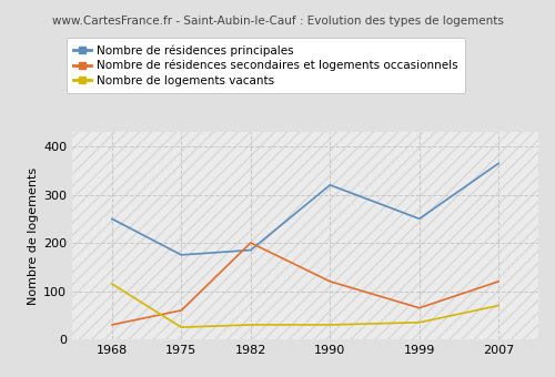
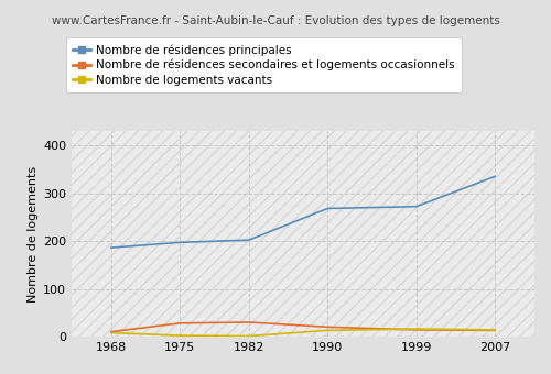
Nombre de résidences principales/1968: 250 -> 186
Nombre de résidences secondaires et logements occasionnels/1968: 30 -> 10
Nombre de logements vacants/1968: 115 -> 8
Nombre de résidences principales/1975: 175 -> 197
Nombre de résidences secondaires et logements occasionnels/1975: 60 -> 28
Nombre de logements vacants/1975: 25 -> 2
Nombre de résidences principales/1982: 185 -> 202
Nombre de résidences secondaires et logements occasionnels/1982: 200 -> 30
Nombre de logements vacants/1982: 30 -> 1
Nombre de résidences principales/1990: 320 -> 268
Nombre de résidences secondaires et logements occasionnels/1990: 120 -> 20
Nombre de logements vacants/1990: 30 -> 13
Nombre de résidences principales/1999: 250 -> 272
Nombre de résidences secondaires et logements occasionnels/1999: 65 -> 14
Nombre de logements vacants/1999: 35 -> 16
Nombre de résidences principales/2007: 365 -> 335
Nombre de résidences secondaires et logements occasionnels/2007: 120 -> 13
Nombre de logements vacants/2007: 70 -> 14
